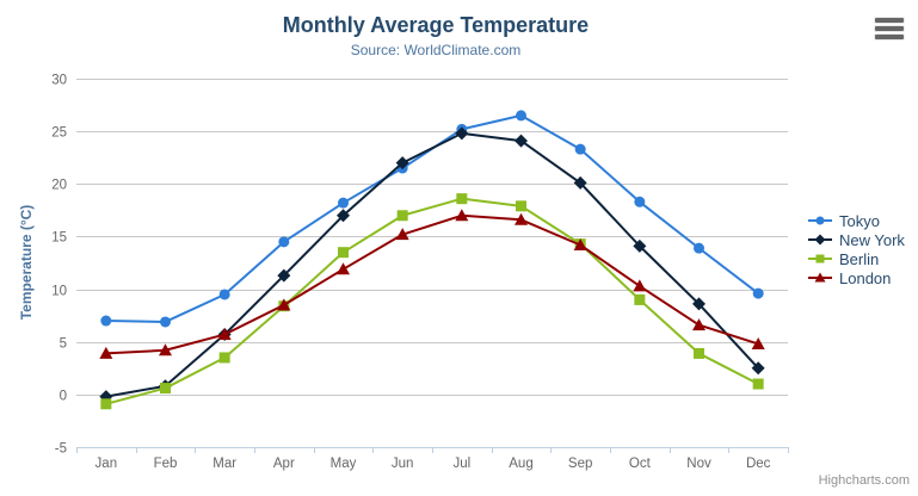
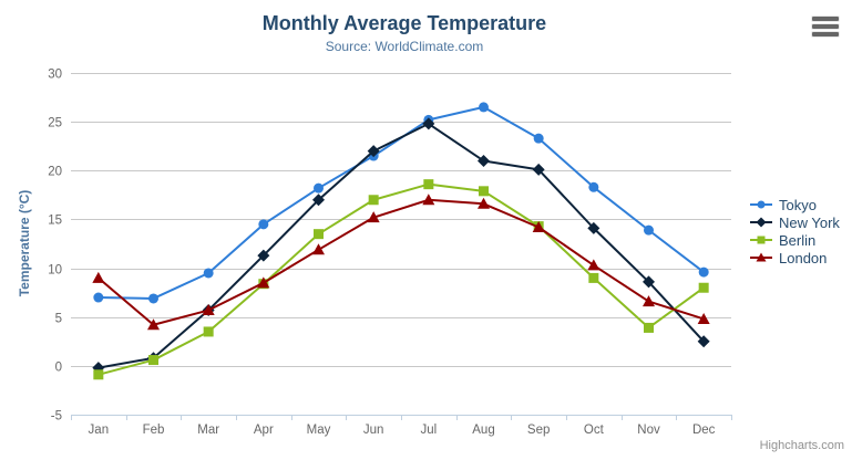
London/Jan: 4 -> 9
New York/Aug: 24 -> 21
Berlin/Dec: 1 -> 8
